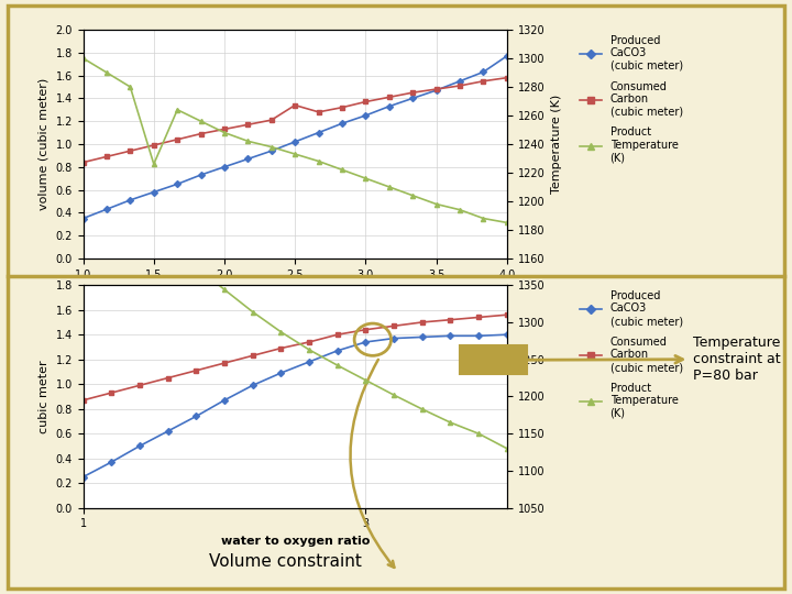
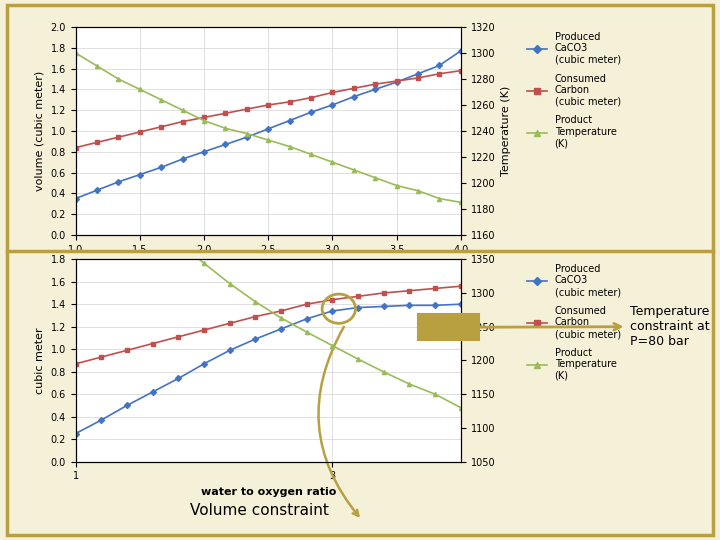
Product Temperature (K)/1.5: 1226 -> 1272
Consumed Carbon (cubic meter)/2.5: 1.34 -> 1.25
